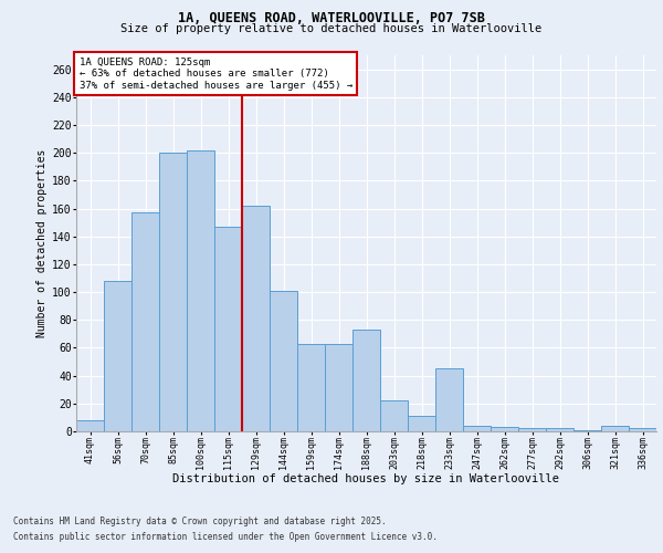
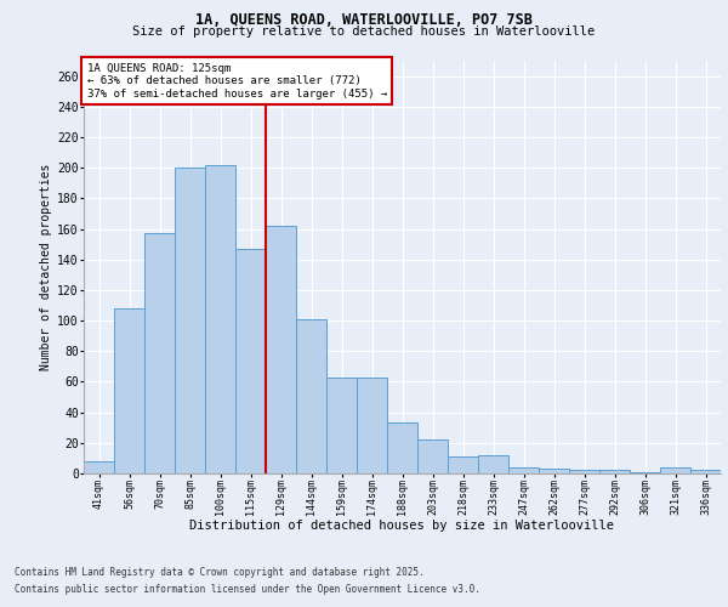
188sqm: 73 -> 33
233sqm: 45 -> 12
